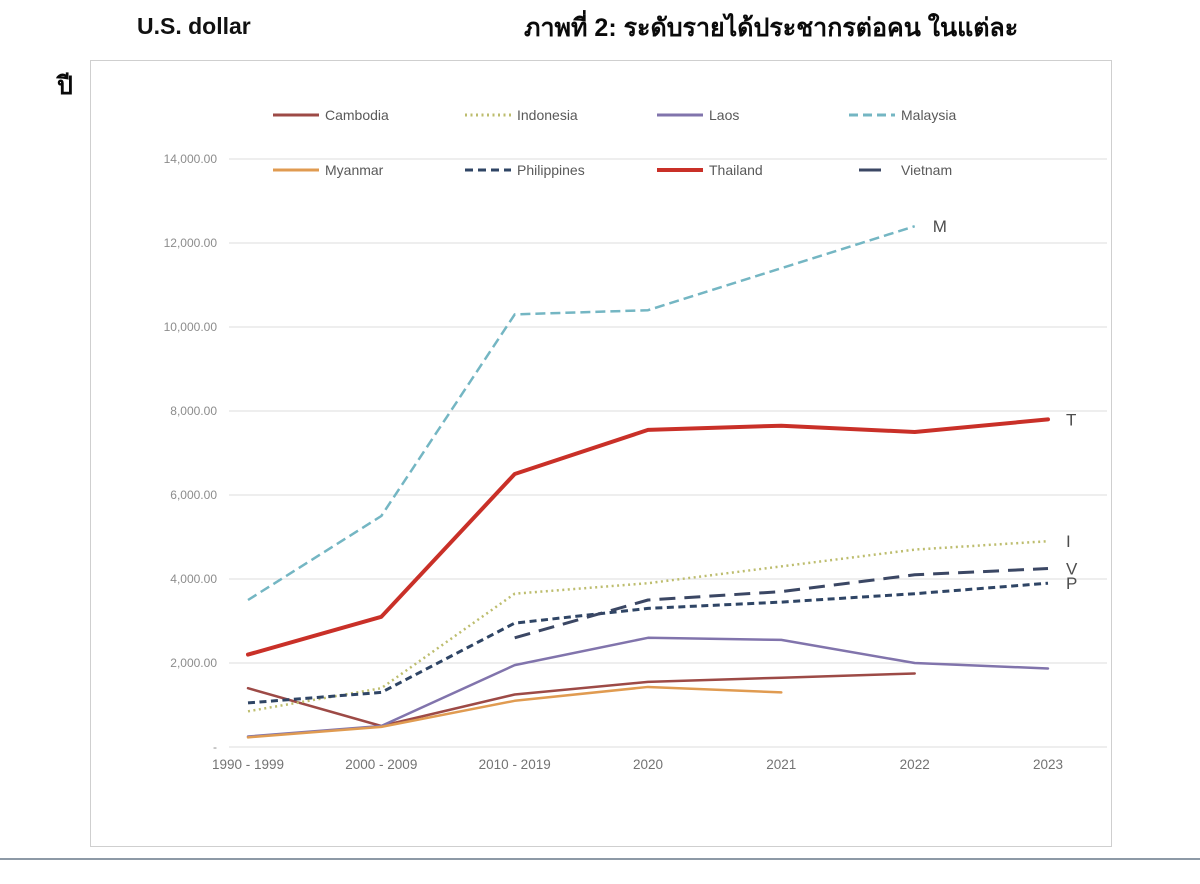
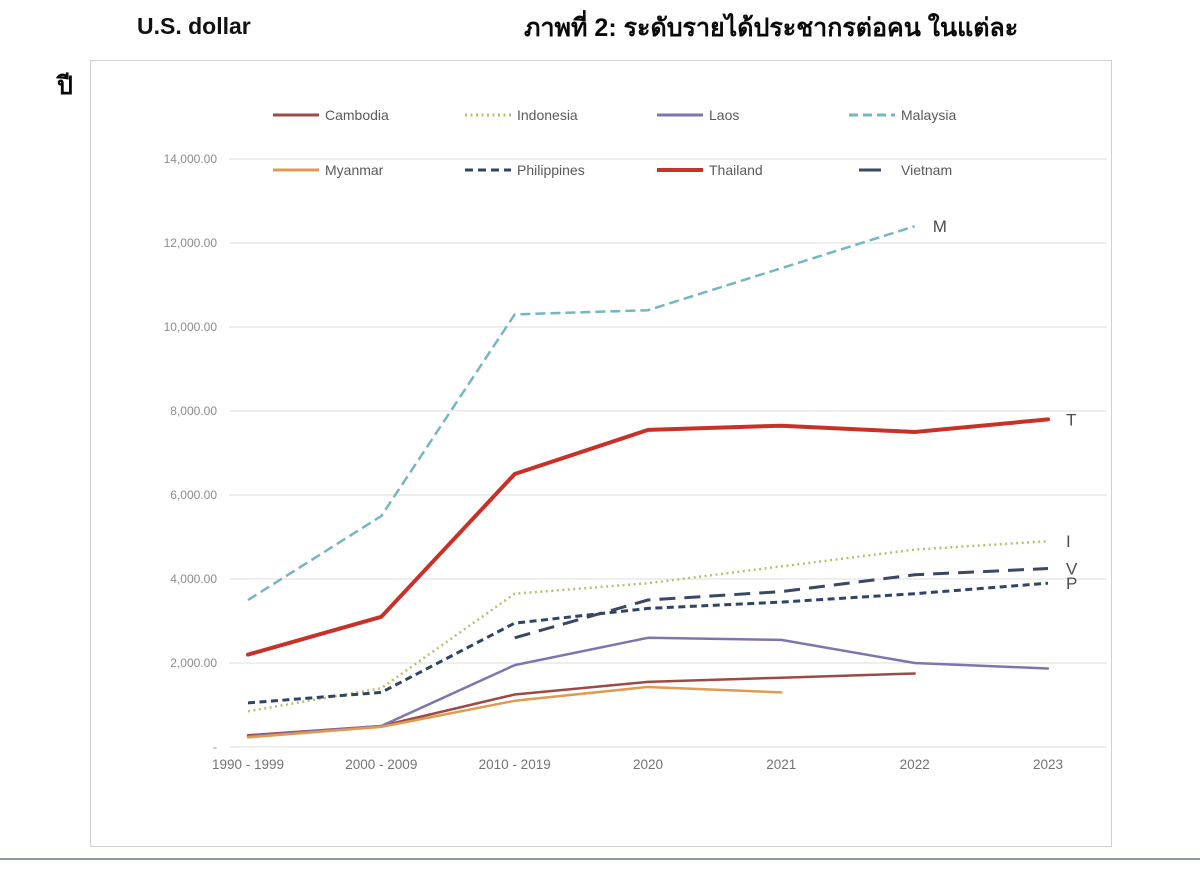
Cambodia/1990 - 1999: 1400 -> 300
